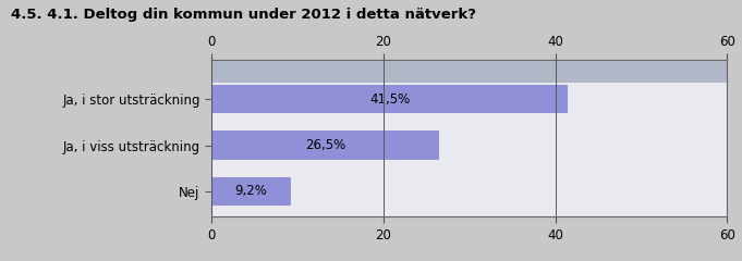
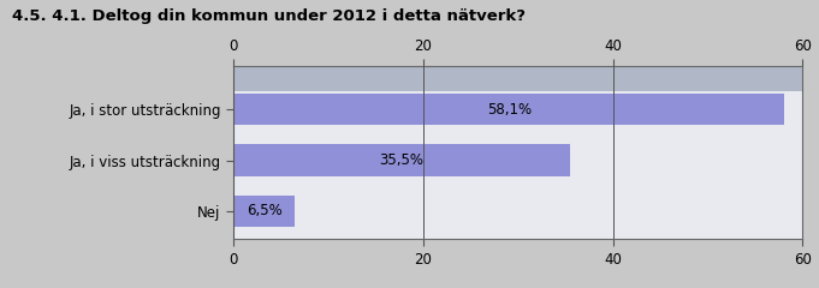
Ja, i stor utsträckning: 41,5% -> 58,1%
Ja, i viss utsträckning: 26,5% -> 35,5%
Nej: 9,2% -> 6,5%
